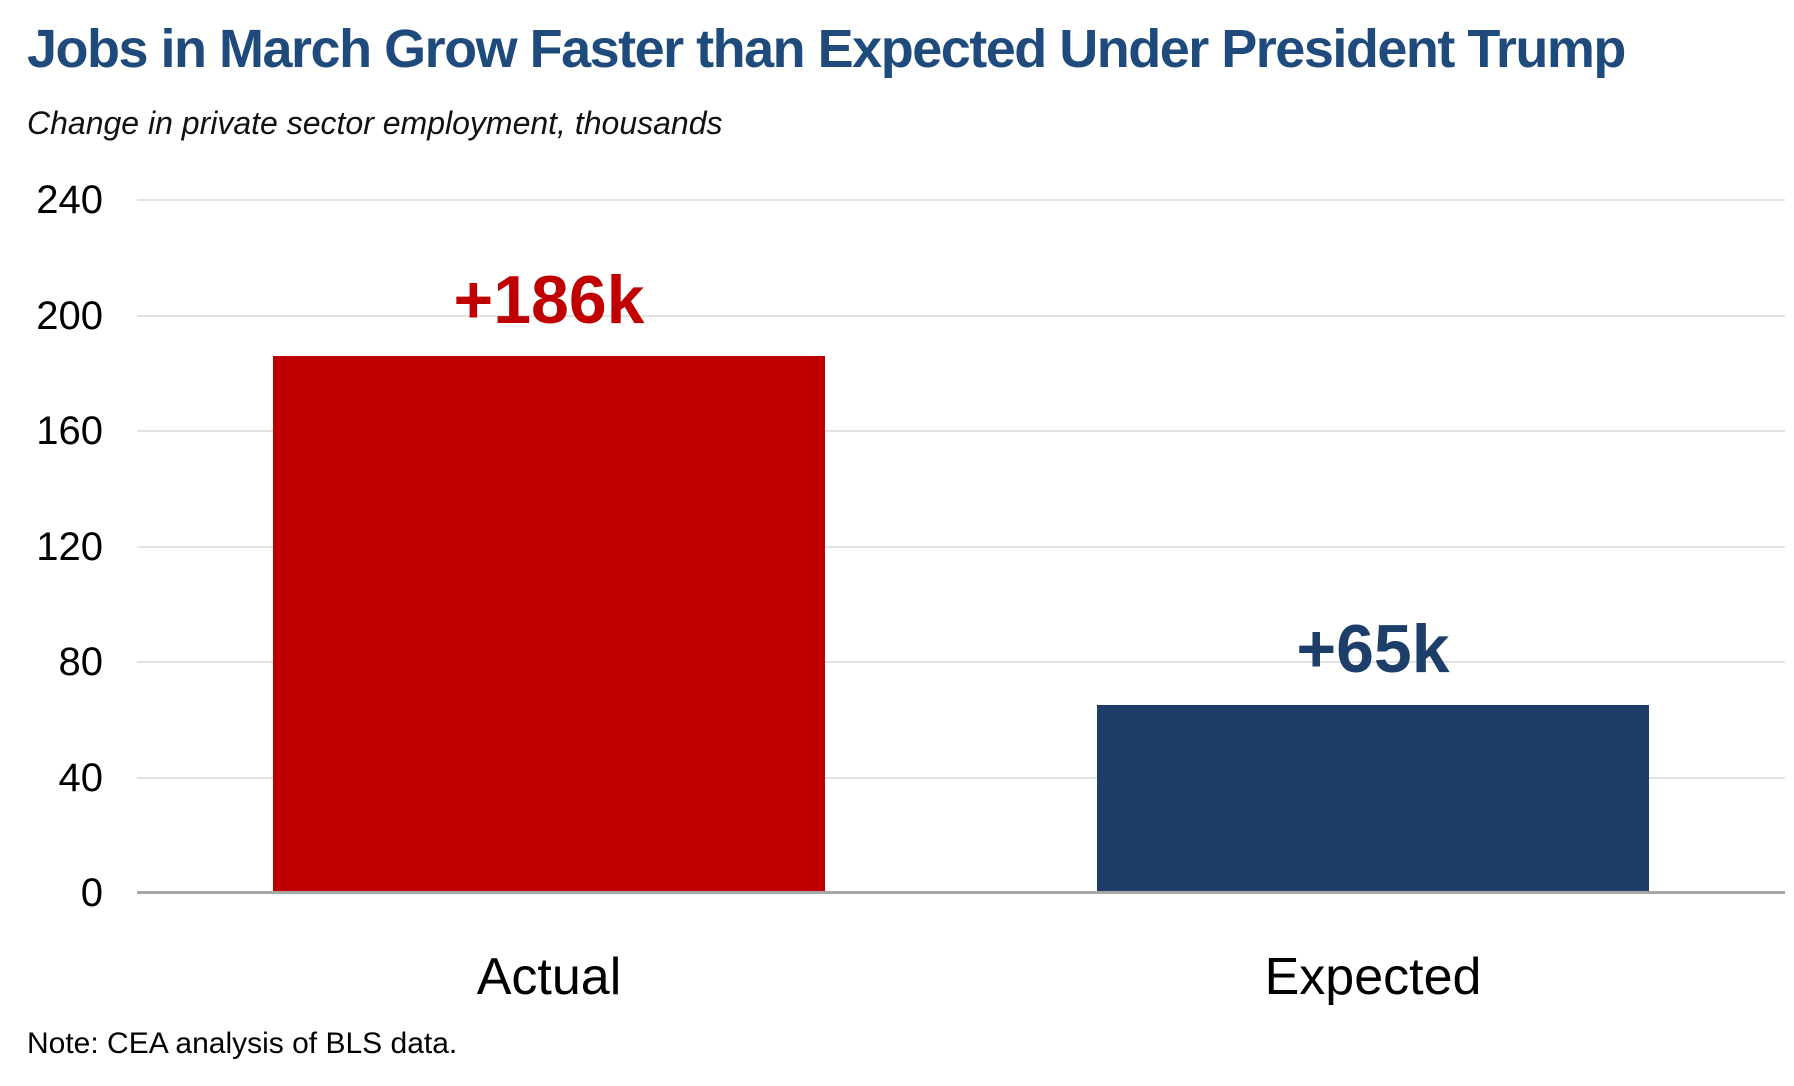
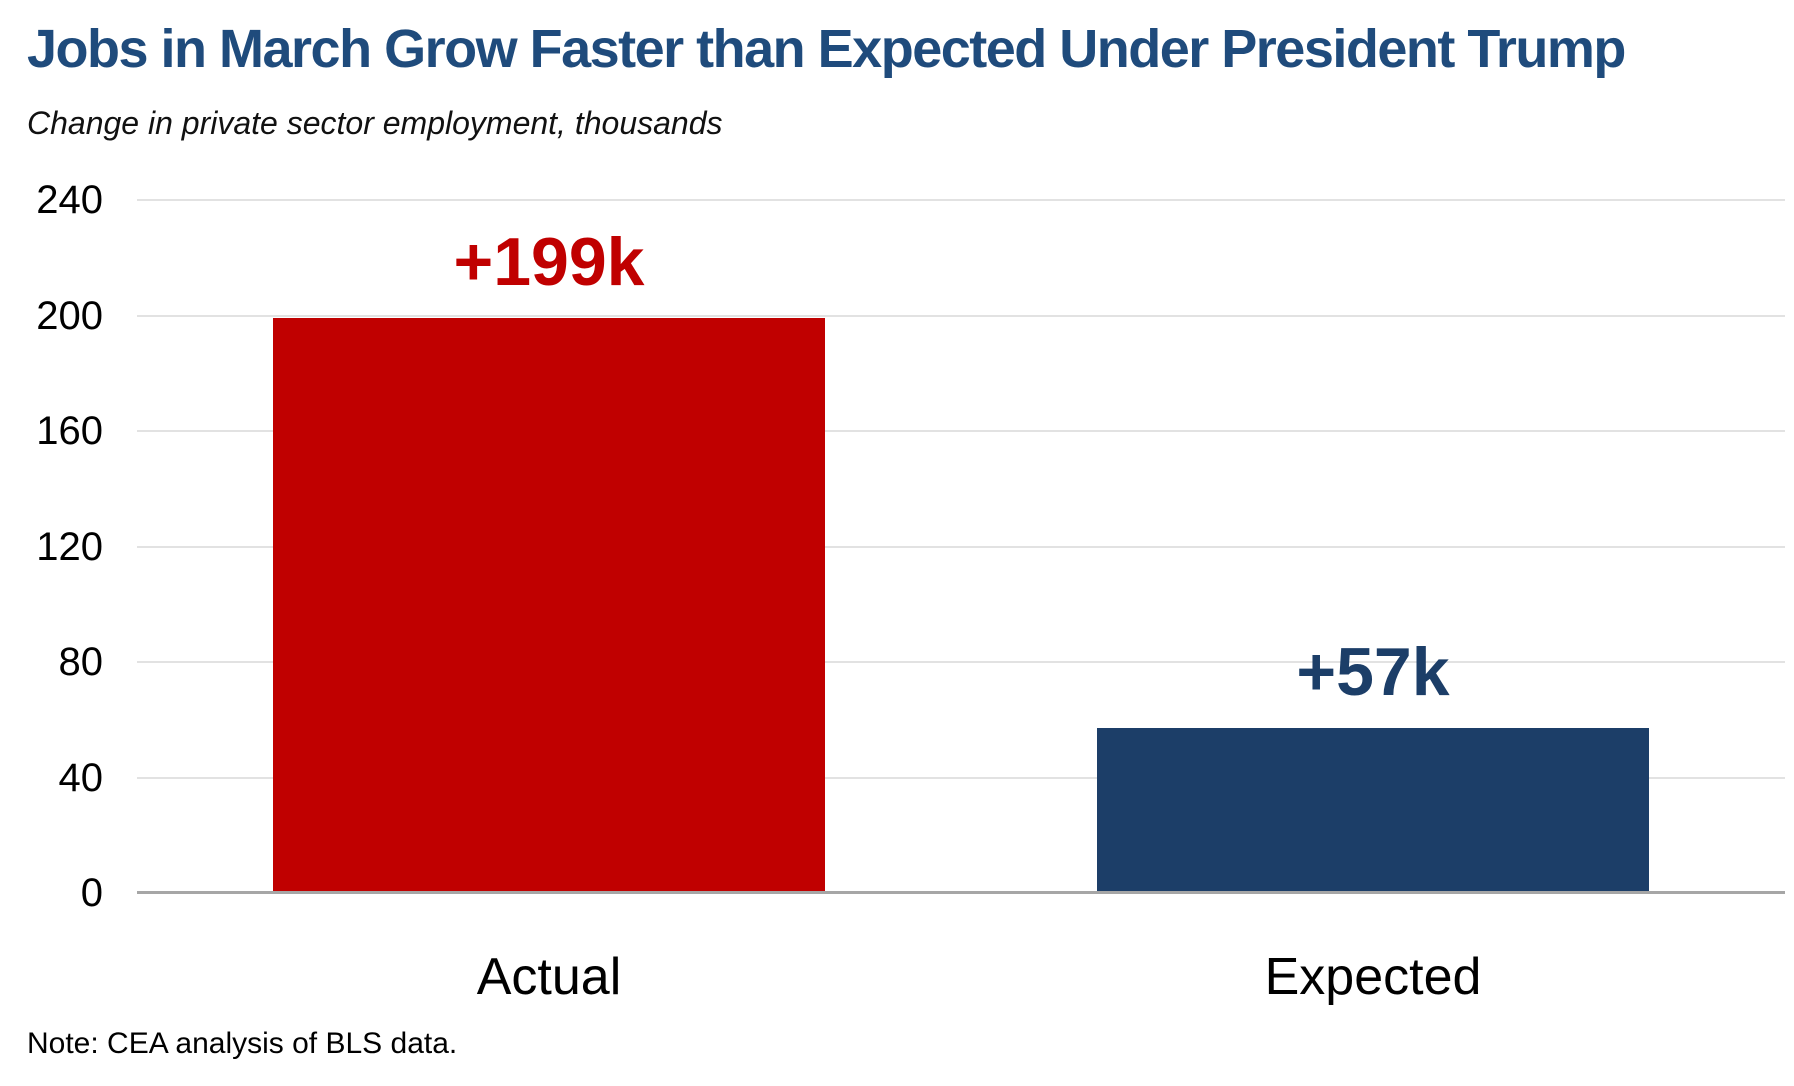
Actual: +186k -> +199k
Expected: +65k -> +57k
